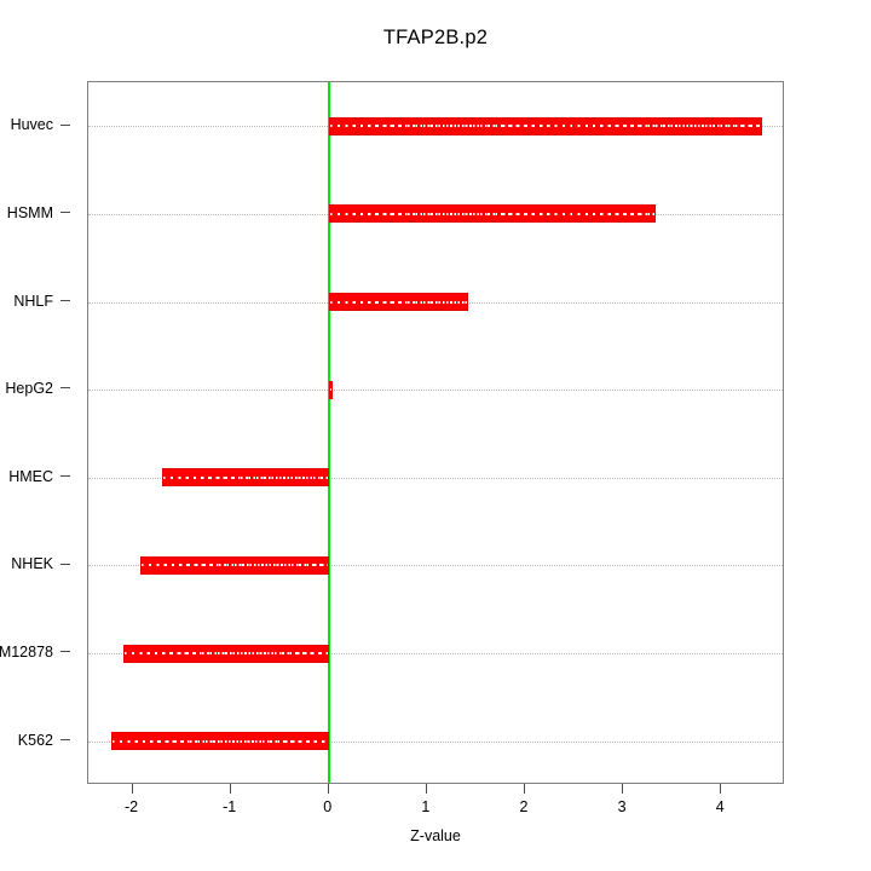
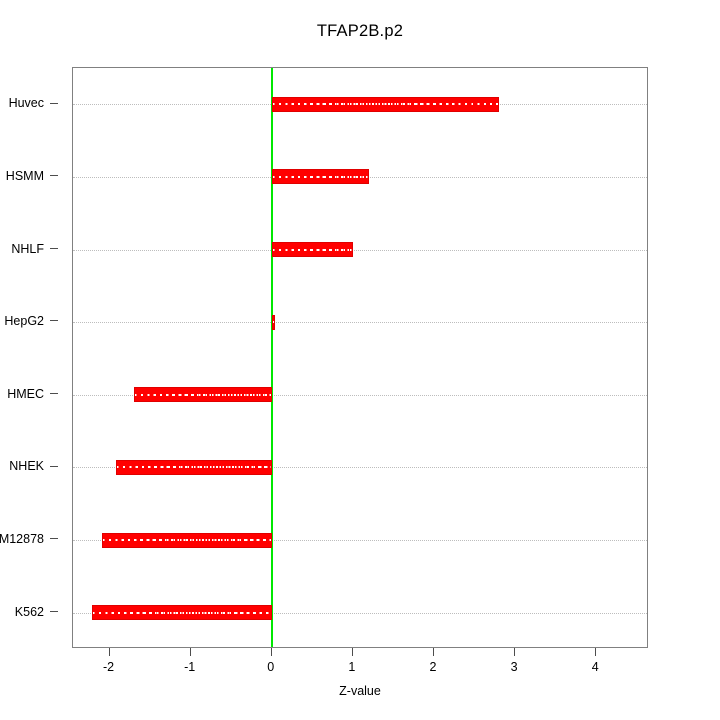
Huvec: 4.4 -> 2.8
HSMM: 3.3 -> 1.2
NHLF: 1.4 -> 1.0
